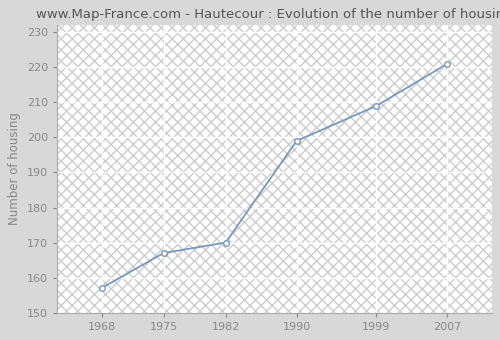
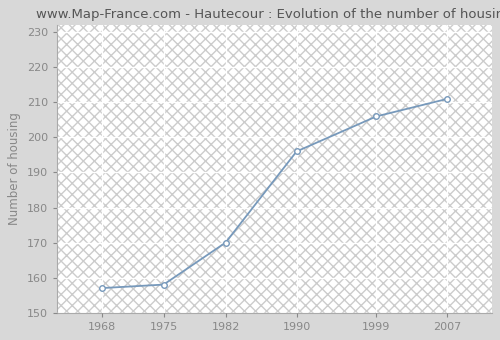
1975: 167 -> 158
1990: 199 -> 196
1999: 209 -> 206
2007: 221 -> 211
